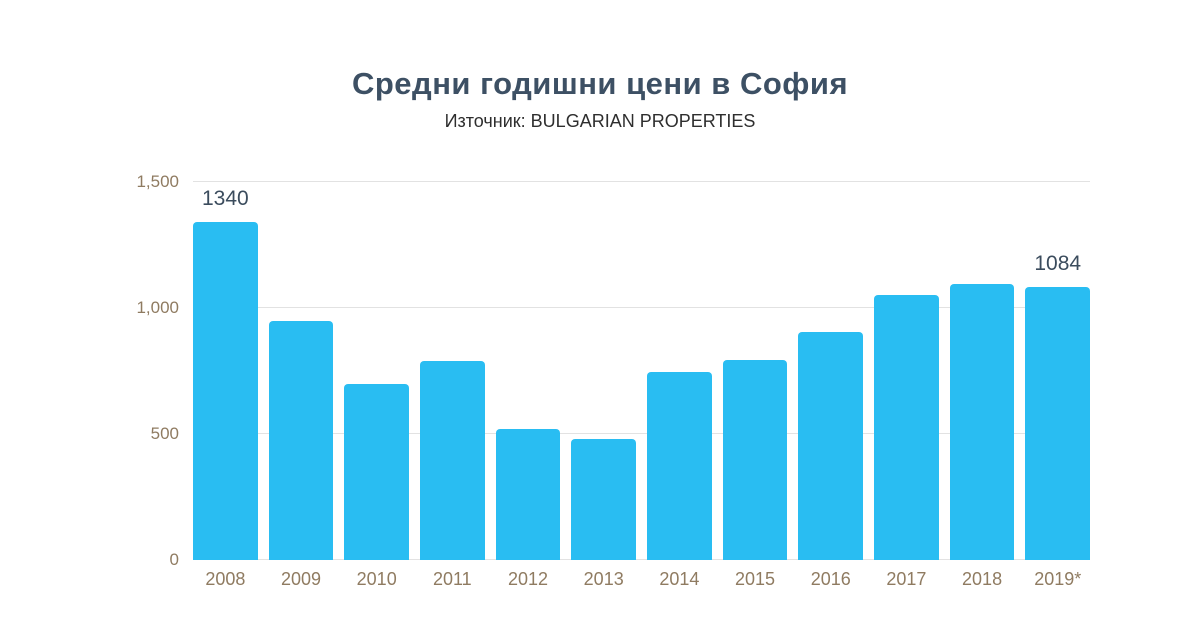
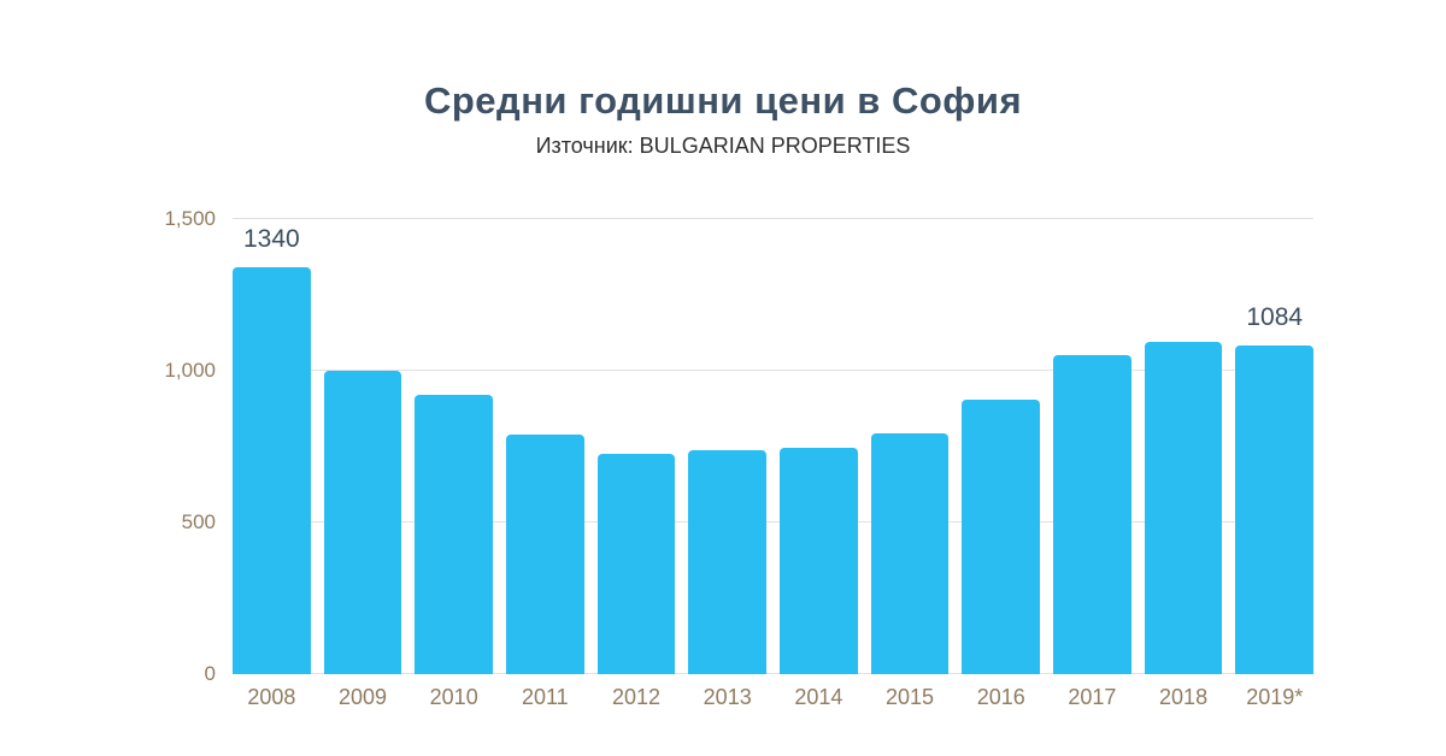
2009: 950 -> 1000
2010: 700 -> 920
2012: 520 -> 720
2013: 480 -> 740
